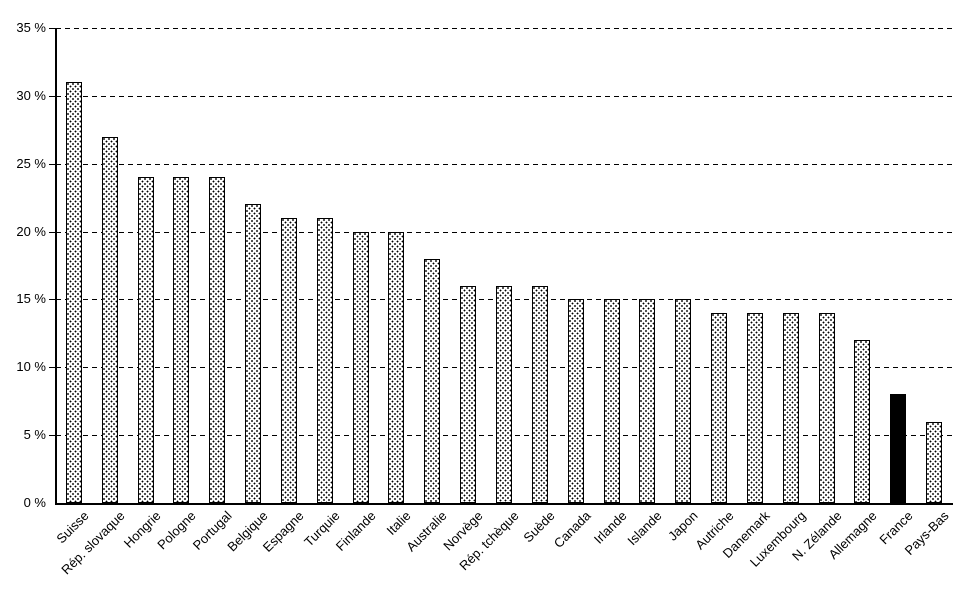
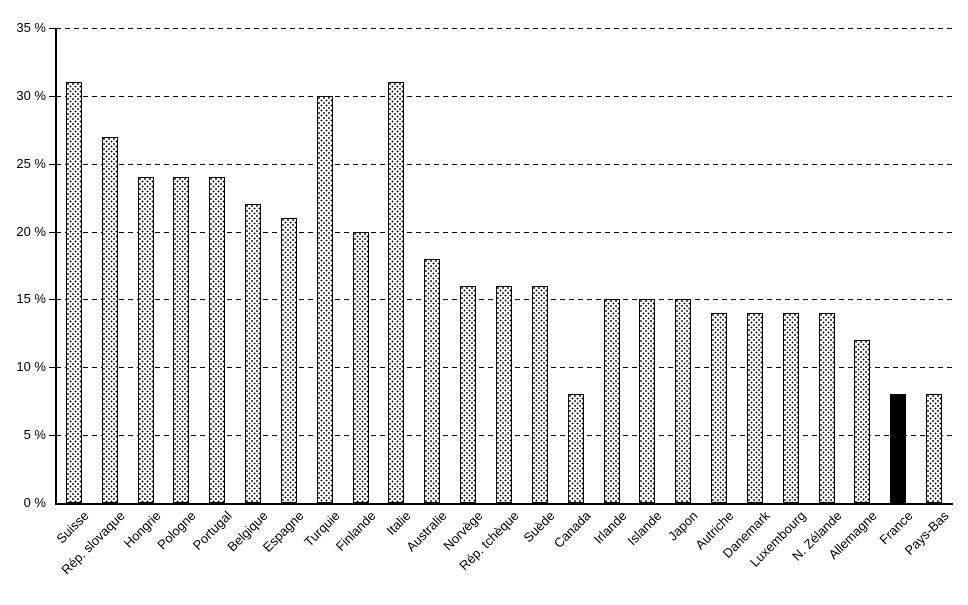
Turquie: 21% -> 30%
Italie: 20% -> 31%
Canada: 15% -> 8%
Pays-Bas: 6% -> 8%
